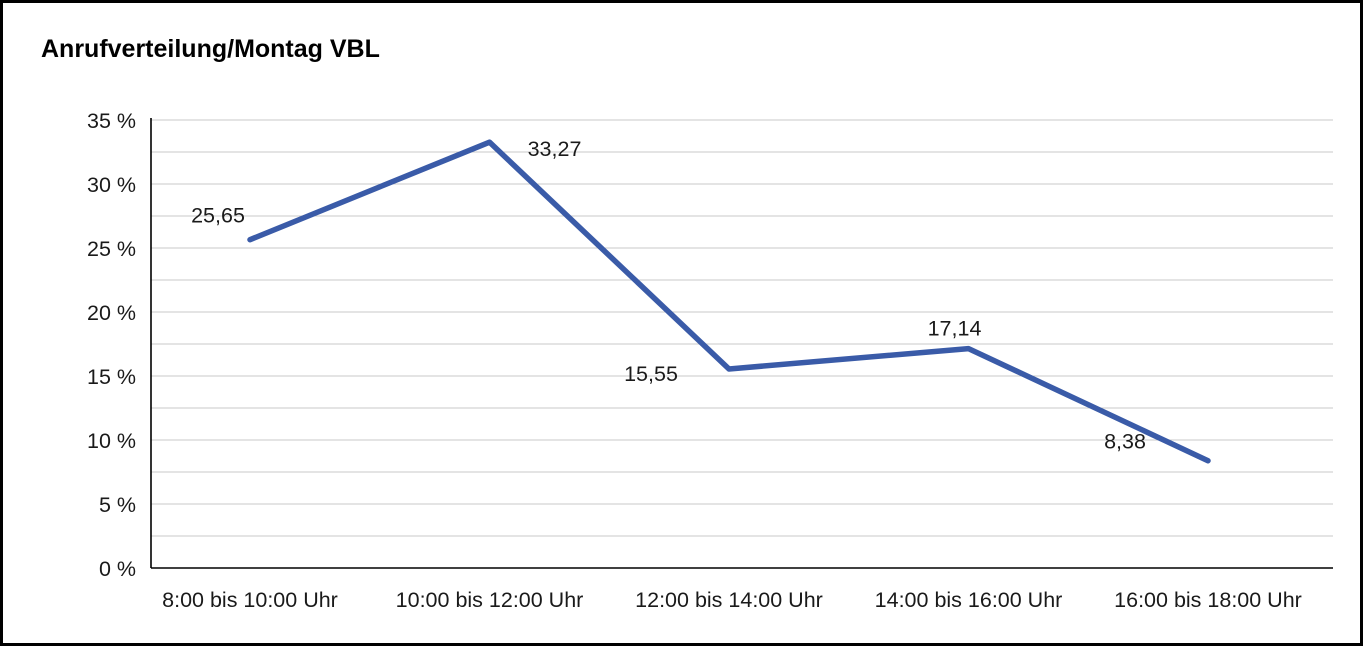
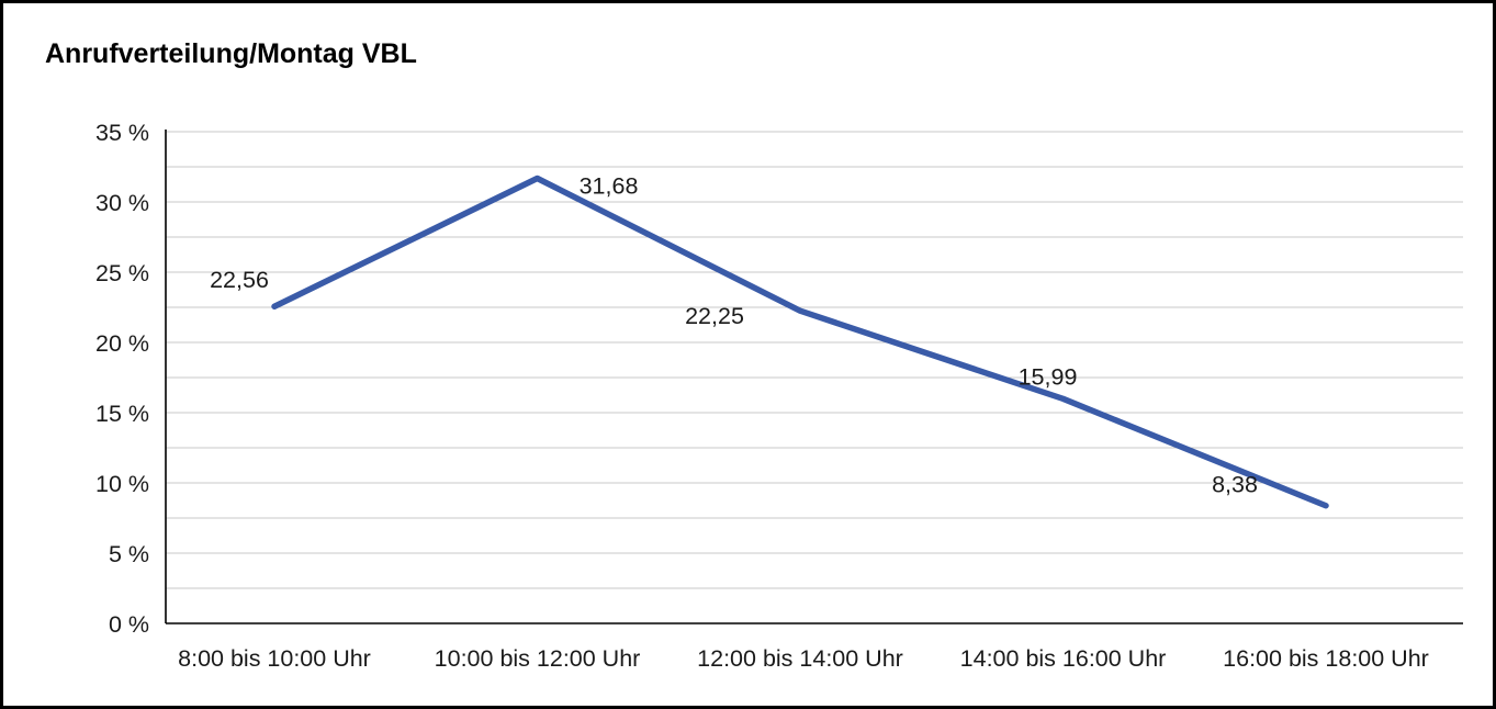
8:00 bis 10:00 Uhr: 25,65 -> 22,56
10:00 bis 12:00 Uhr: 33,27 -> 31,68
12:00 bis 14:00 Uhr: 15,55 -> 22,25
14:00 bis 16:00 Uhr: 17,14 -> 15,99
